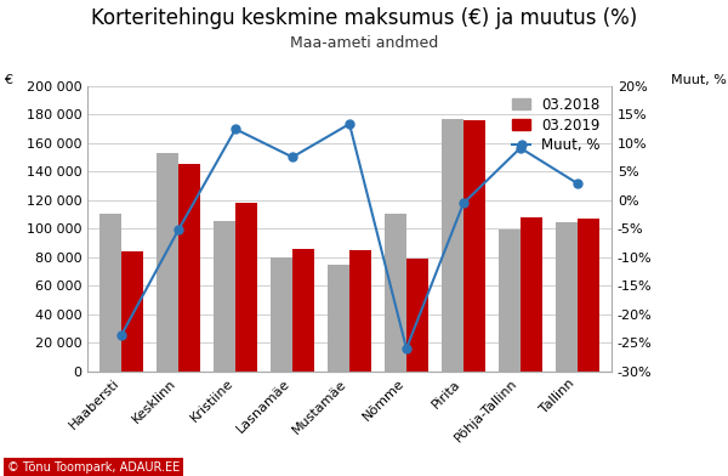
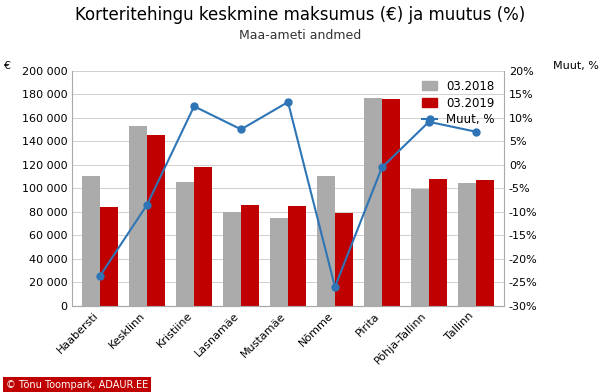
Muut, %/Kesklinn: -5.2% -> -8.5%
Muut, %/Tallinn: 2.9% -> 7.0%
